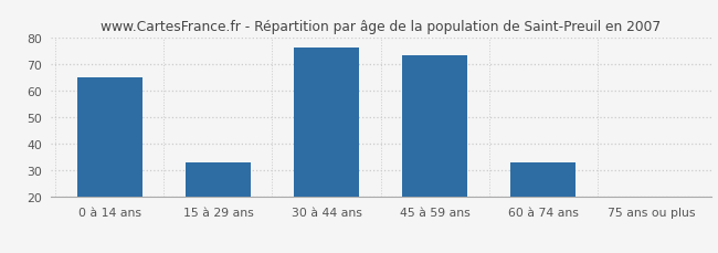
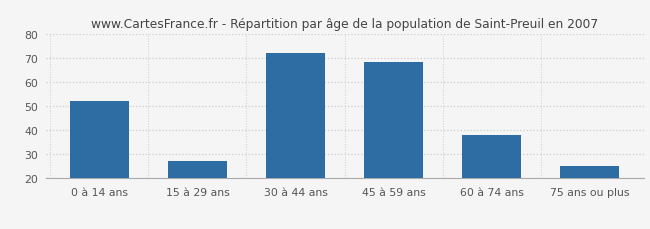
0 à 14 ans: 65 -> 52
15 à 29 ans: 33 -> 27
30 à 44 ans: 76 -> 72
45 à 59 ans: 73 -> 68
60 à 74 ans: 33 -> 38
75 ans ou plus: 20 -> 25
